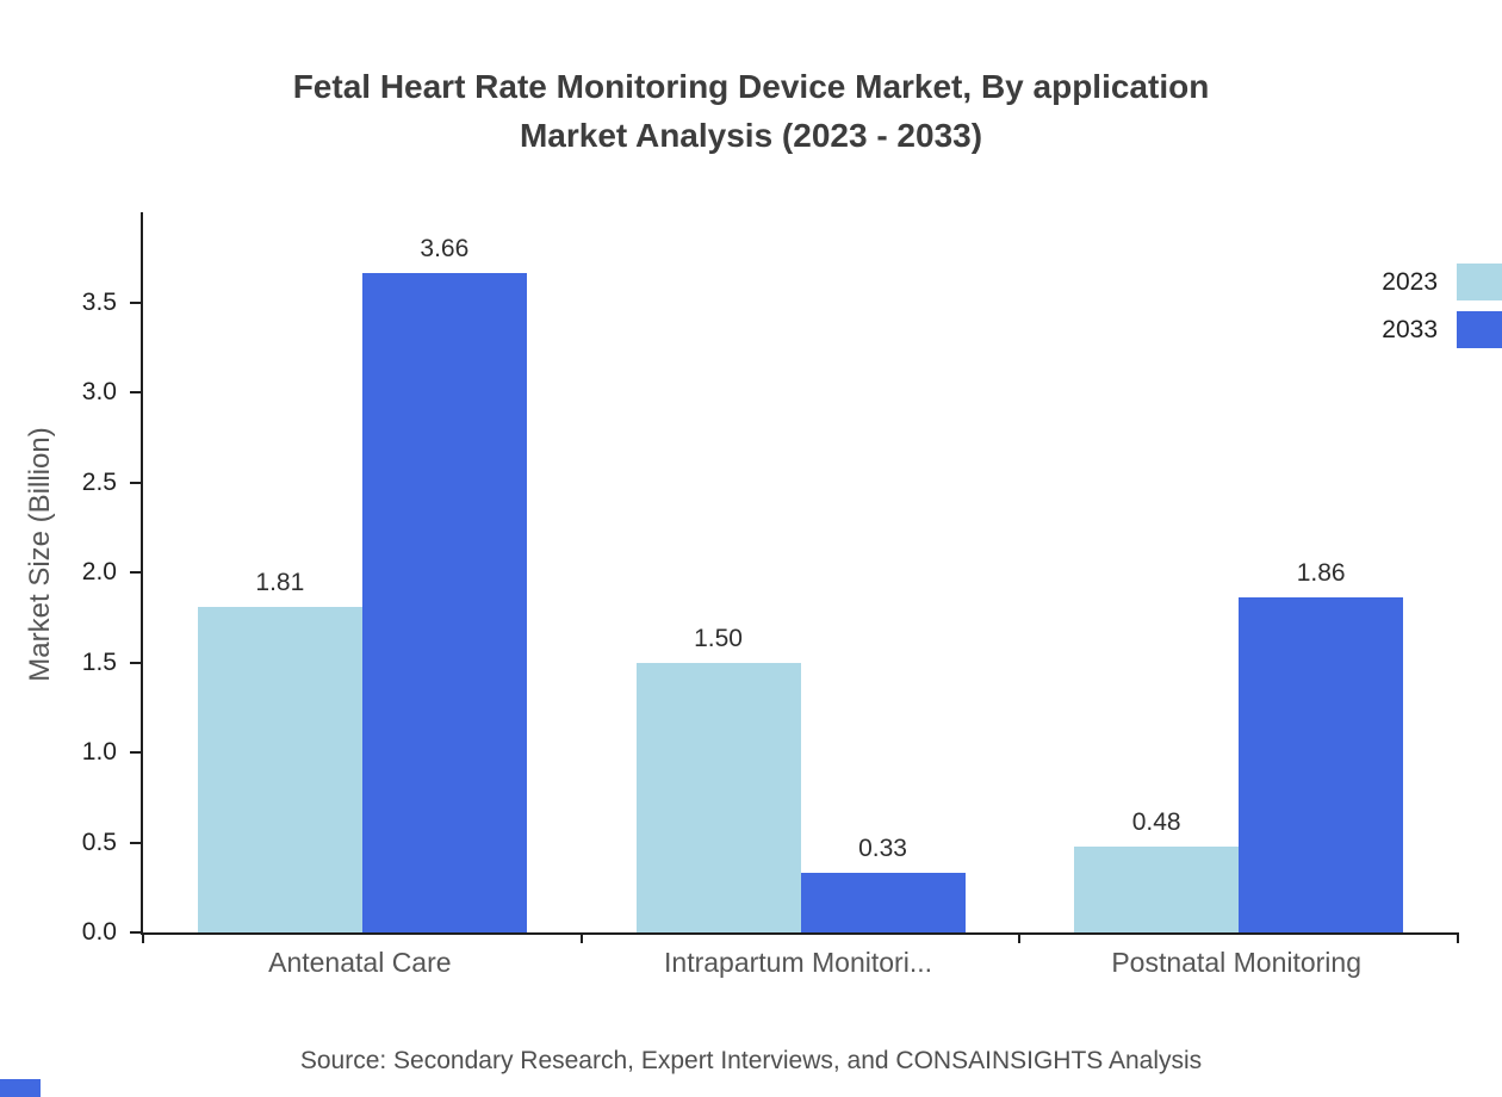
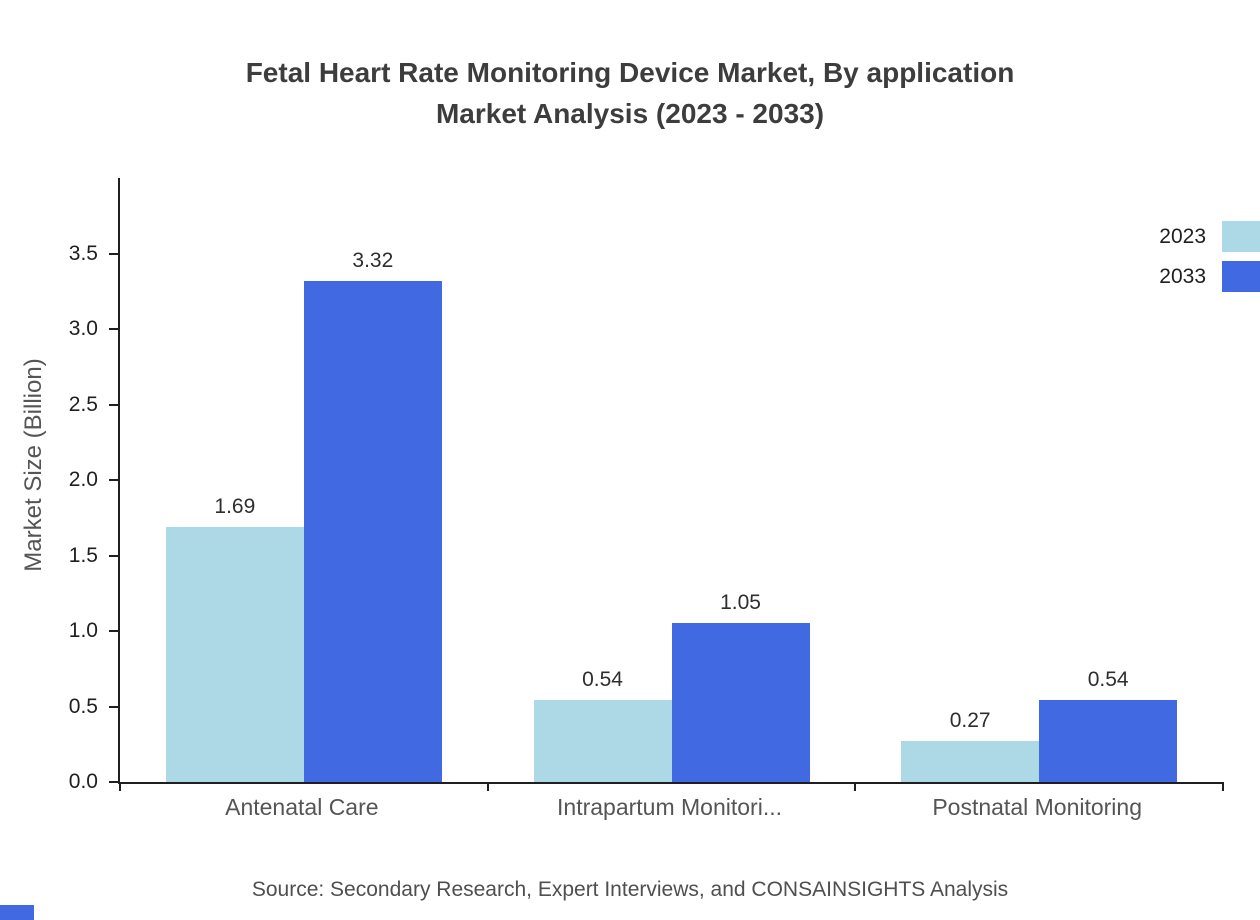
2023/Antenatal Care: 1.81 -> 1.69
2033/Antenatal Care: 3.66 -> 3.32
2023/Intrapartum Monitori...: 1.50 -> 0.54
2033/Intrapartum Monitori...: 0.33 -> 1.05
2023/Postnatal Monitoring: 0.48 -> 0.27
2033/Postnatal Monitoring: 1.86 -> 0.54
